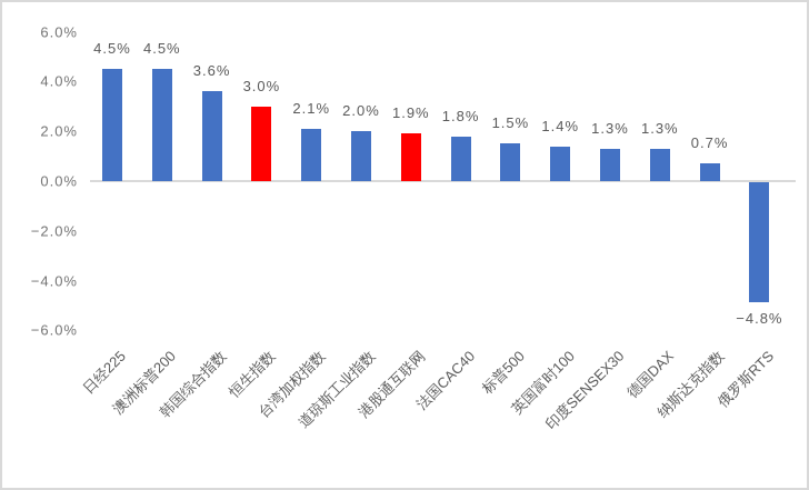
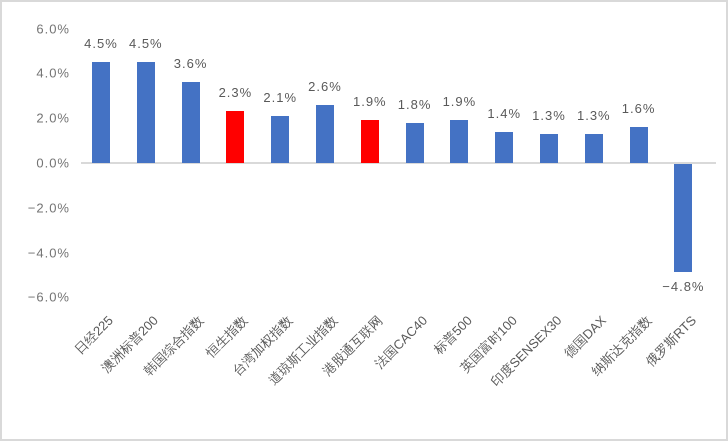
恒生指数: 3.0% -> 2.3%
道琼斯工业指数: 2.0% -> 2.6%
标普500: 1.5% -> 1.9%
纳斯达克指数: 0.7% -> 1.6%
